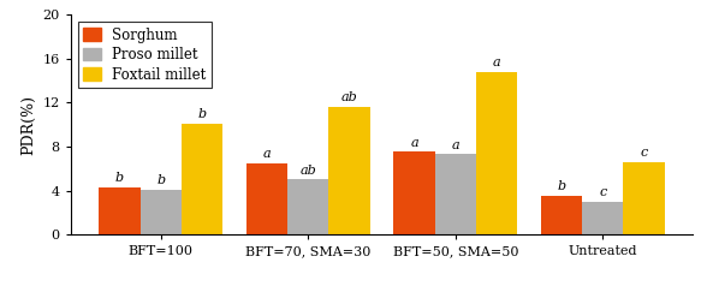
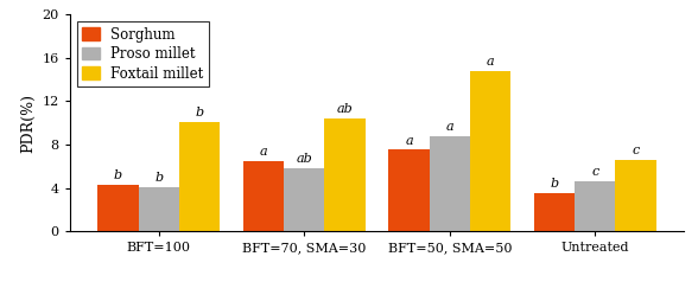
Proso millet/BFT=70, SMA=30: 5.0 -> 5.8
Foxtail millet/BFT=70, SMA=30: 11.6 -> 10.4
Proso millet/BFT=50, SMA=50: 7.3 -> 8.8
Proso millet/Untreated: 3.0 -> 4.6
